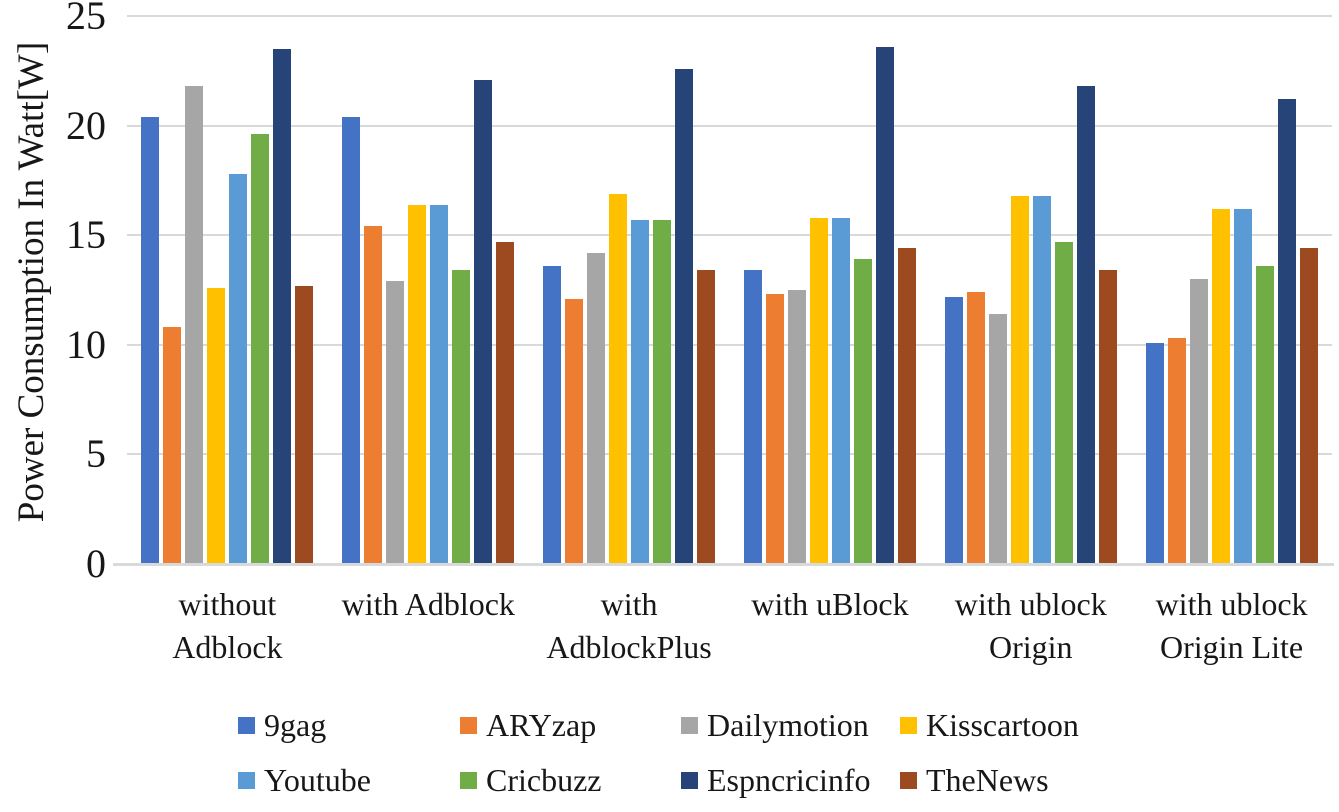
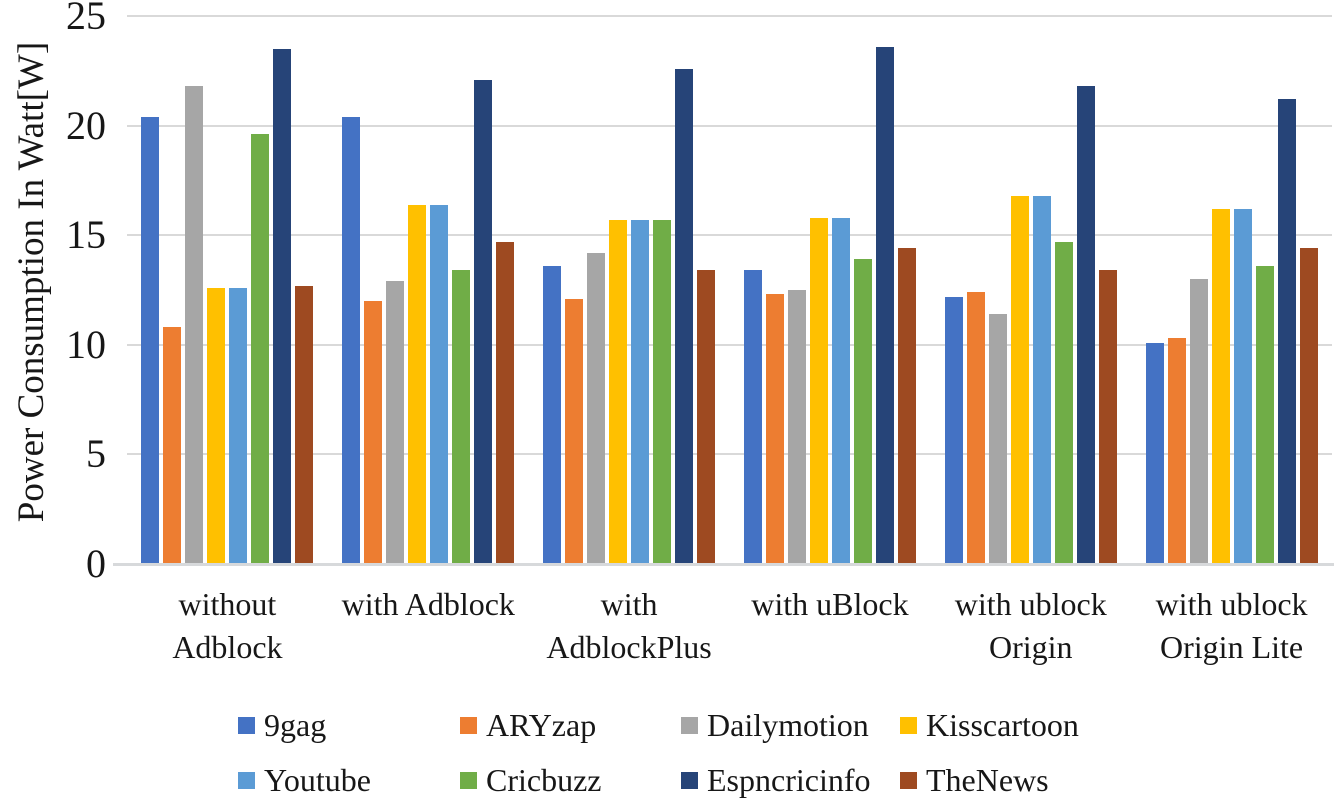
Youtube/without Adblock: 17.8 -> 12.6
ARYzap/with Adblock: 15.4 -> 12.0
Kisscartoon/with AdblockPlus: 16.9 -> 15.7
